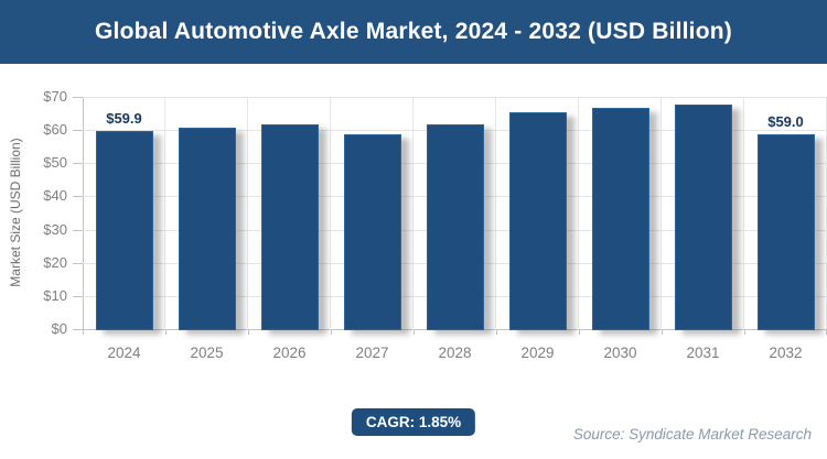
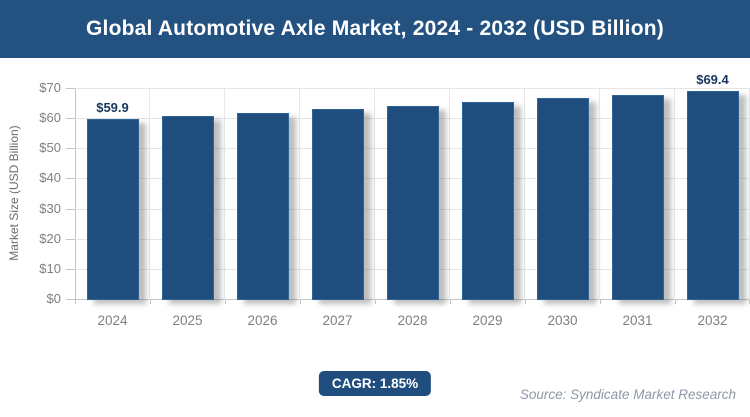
2027: $59 -> $63
2028: $62 -> $64
2032: $59.0 -> $69.4
